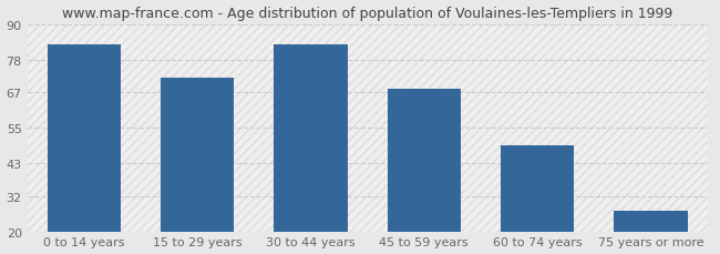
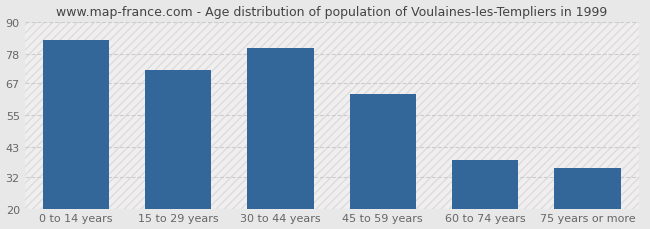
30 to 44 years: 83 -> 80
45 to 59 years: 68 -> 63
60 to 74 years: 49 -> 38
75 years or more: 27 -> 35
